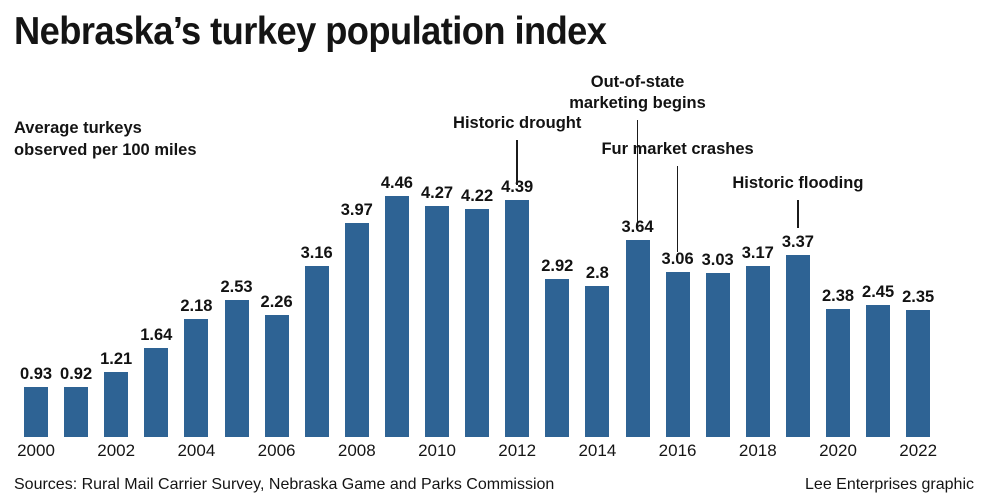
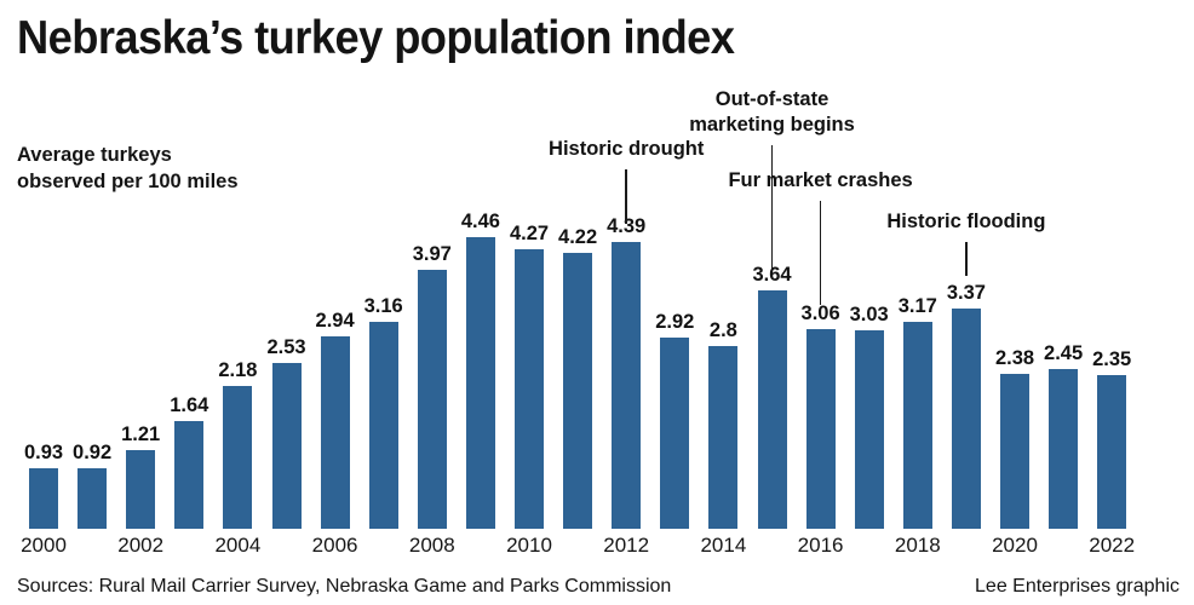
2006: 2.26 -> 2.94
